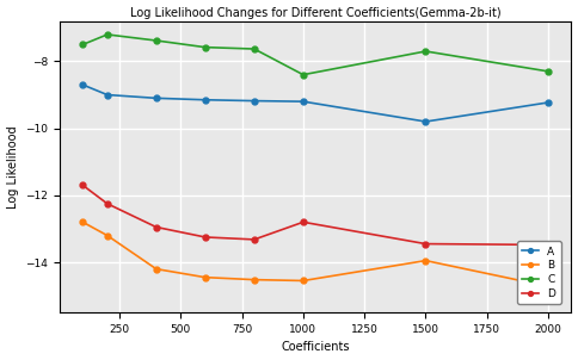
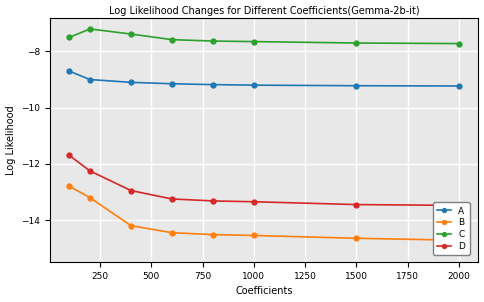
C/1000: -8.40 -> -7.65
D/1000: -12.80 -> -13.35
A/1500: -9.80 -> -9.22
B/1500: -13.95 -> -14.65
C/2000: -8.30 -> -7.72
